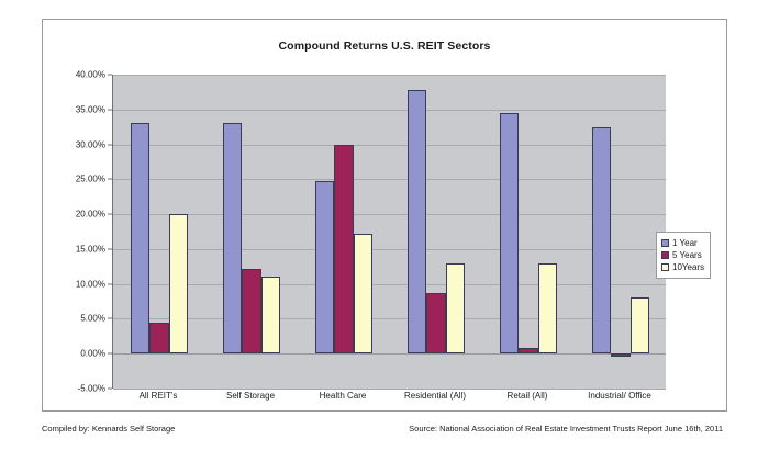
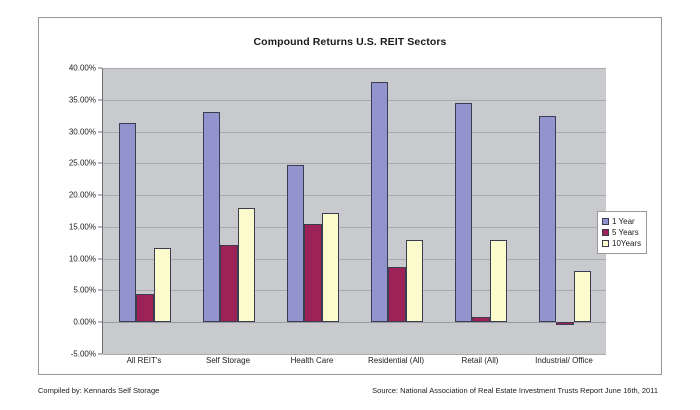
1 Year/All REIT's: 33% -> 31%
10Years/All REIT's: 20% -> 12%
10Years/Self Storage: 11% -> 18%
5 Years/Health Care: 30% -> 15%
